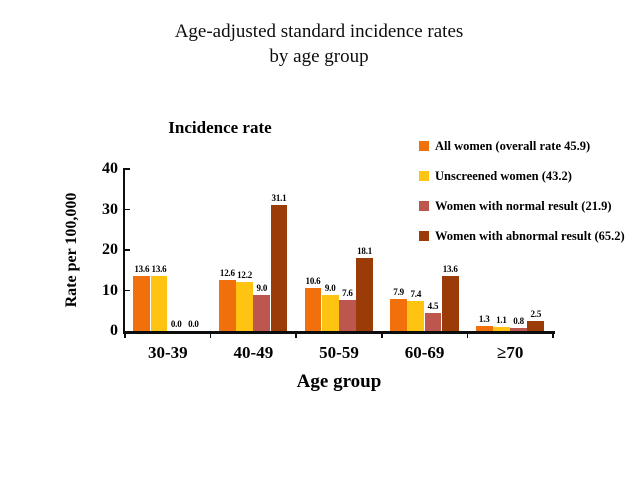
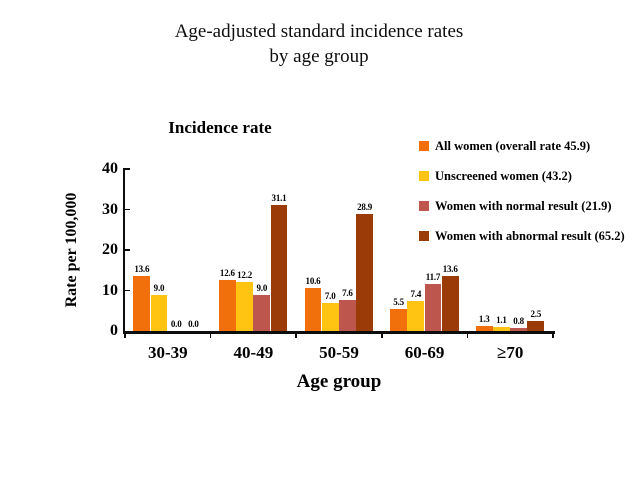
Unscreened women (43.2)/30-39: 13.6 -> 9.0
Unscreened women (43.2)/50-59: 9.0 -> 7.0
Women with abnormal result (65.2)/50-59: 18.1 -> 28.9
All women (overall rate 45.9)/60-69: 7.9 -> 5.5
Women with normal result (21.9)/60-69: 4.5 -> 11.7
